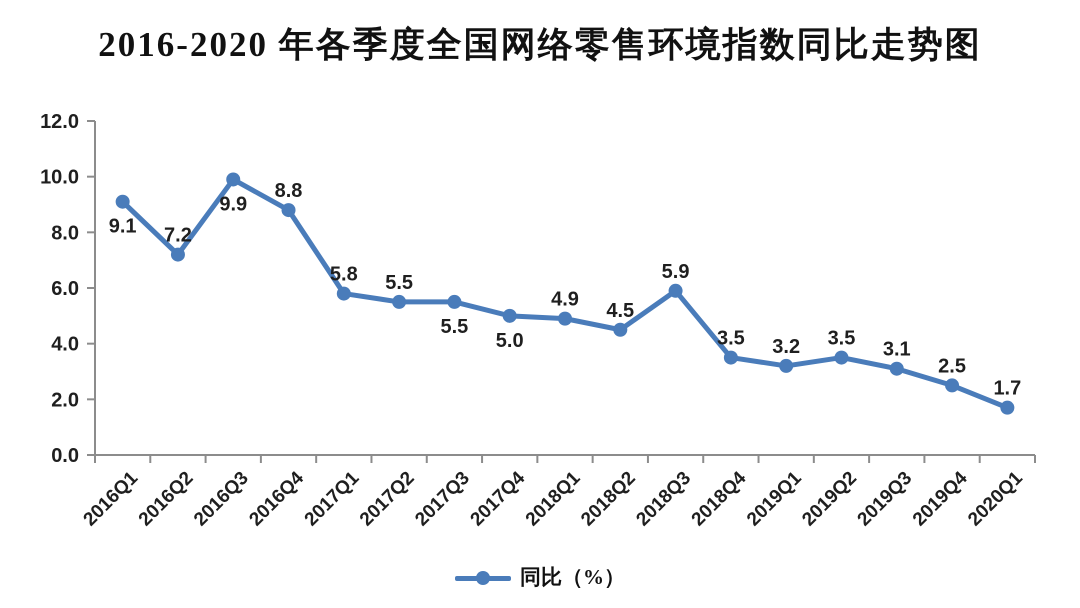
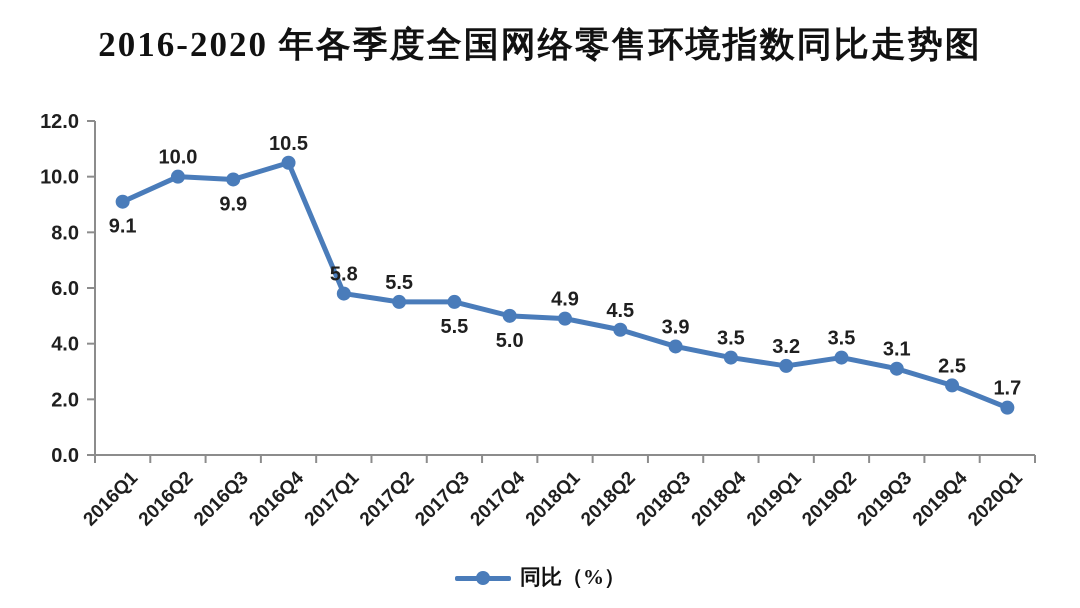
2016Q2: 7.2 -> 10.0
2016Q4: 8.8 -> 10.5
2018Q3: 5.9 -> 3.9
